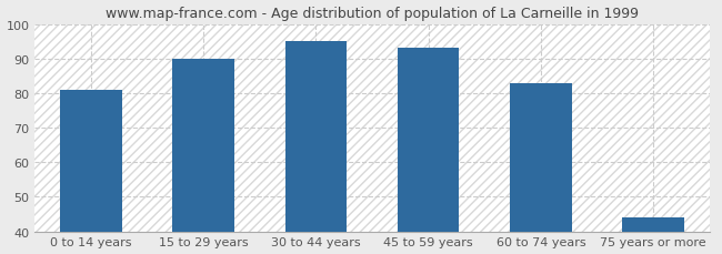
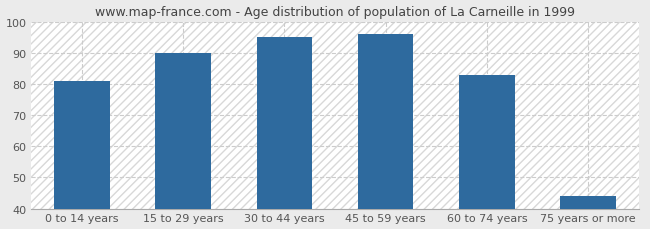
45 to 59 years: 93 -> 96
